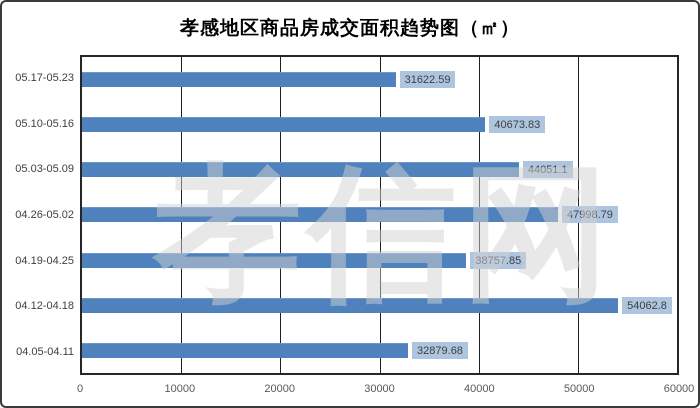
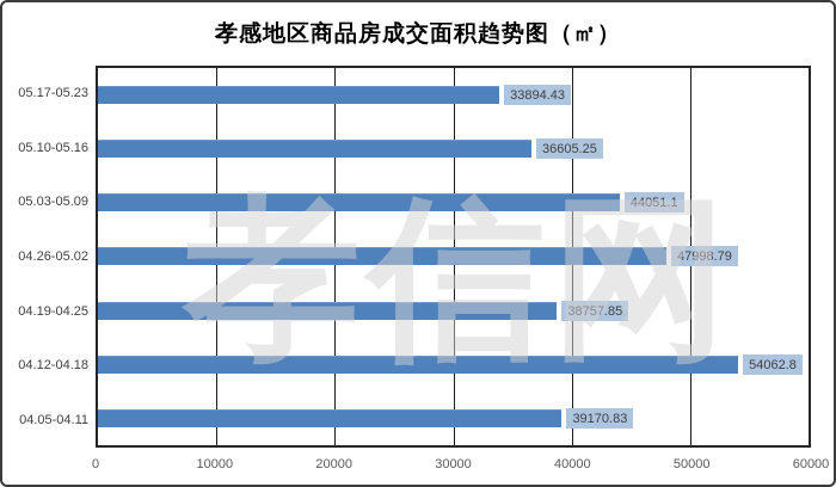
05.17-05.23: 31622.59 -> 33894.43
05.10-05.16: 40673.83 -> 36605.25
04.05-04.11: 32879.68 -> 39170.83
